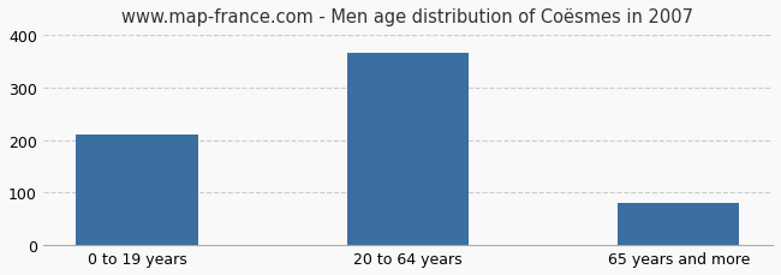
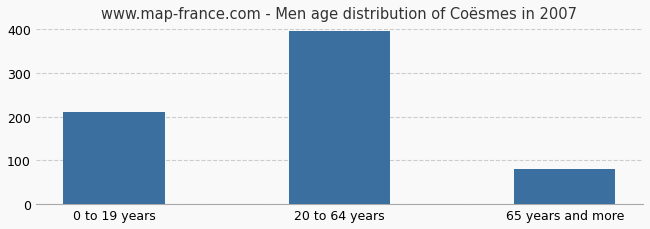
20 to 64 years: 365 -> 395
